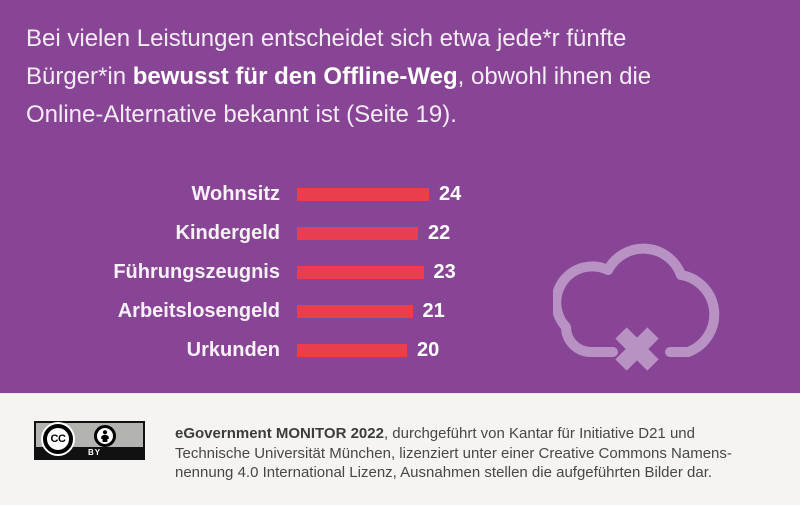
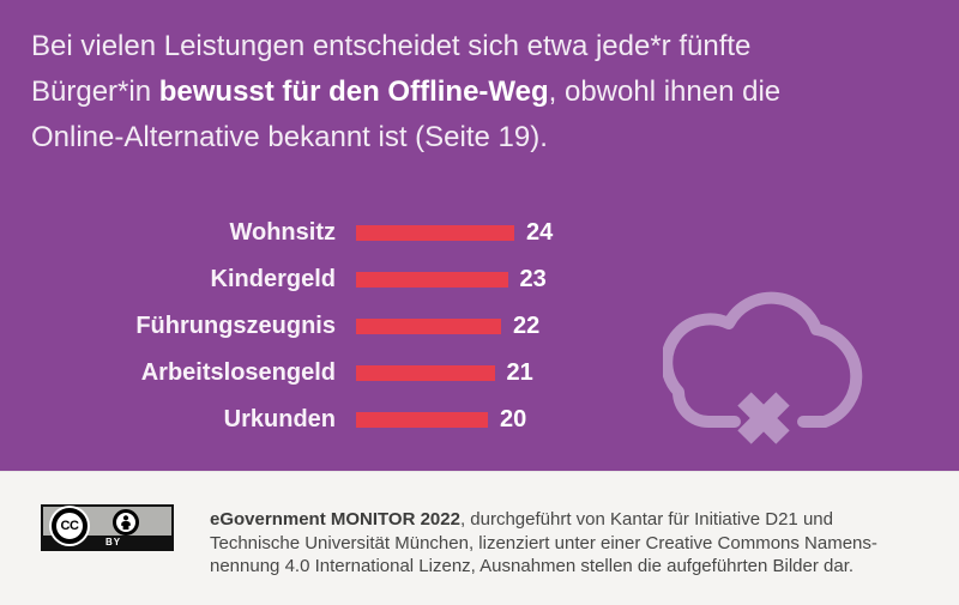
Kindergeld: 22 -> 23
Führungszeugnis: 23 -> 22
